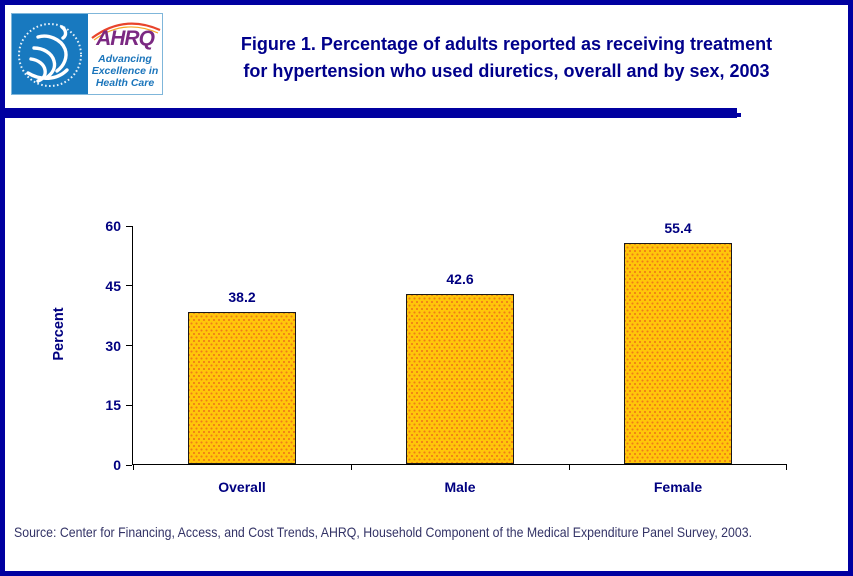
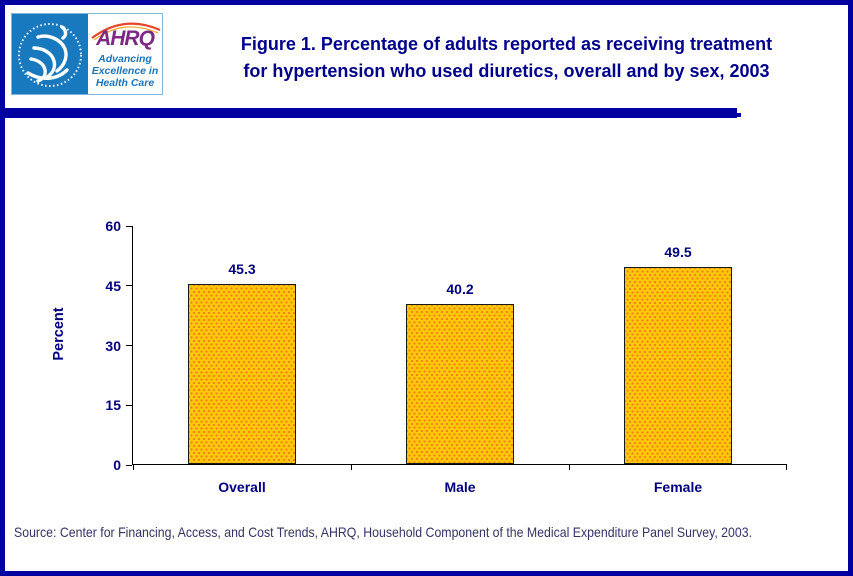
Overall: 38.2 -> 45.3
Male: 42.6 -> 40.2
Female: 55.4 -> 49.5
